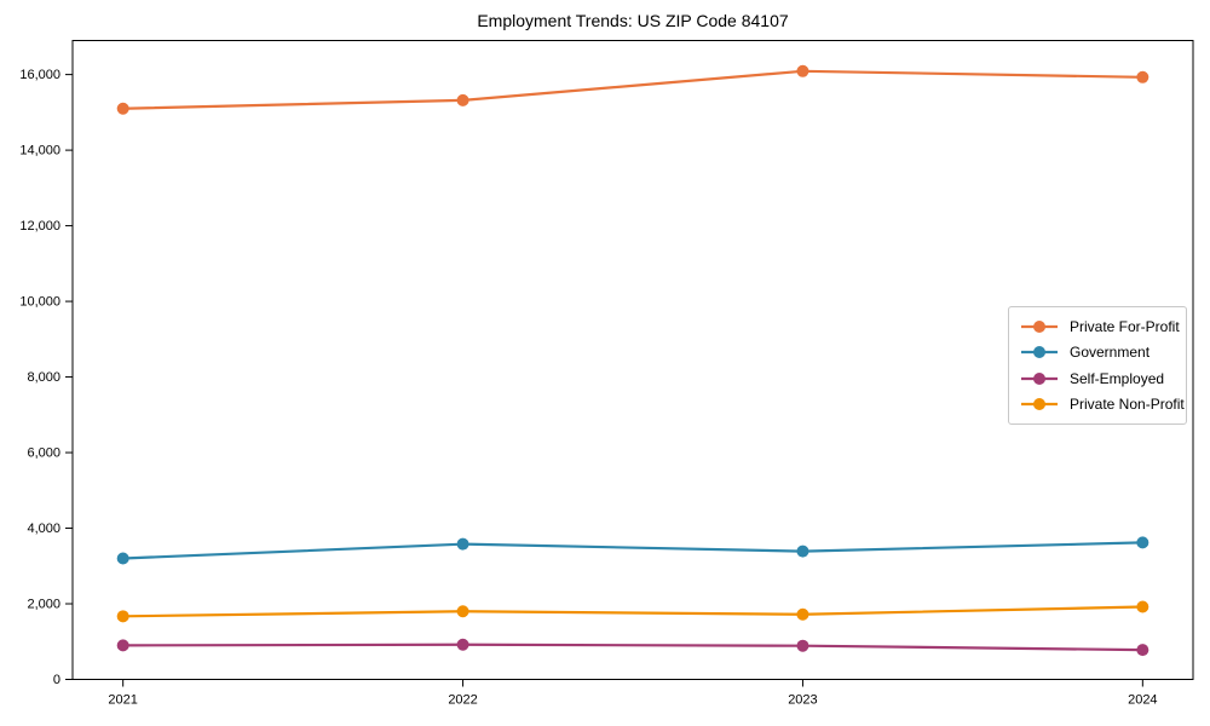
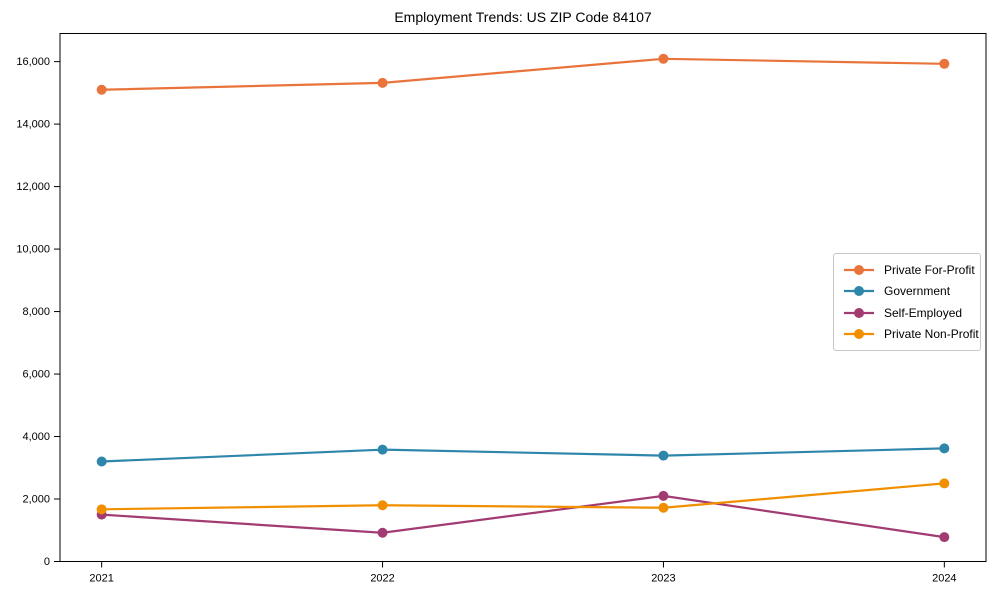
Self-Employed/2021: 900 -> 1500
Self-Employed/2023: 900 -> 2100
Private Non-Profit/2024: 1900 -> 2500
